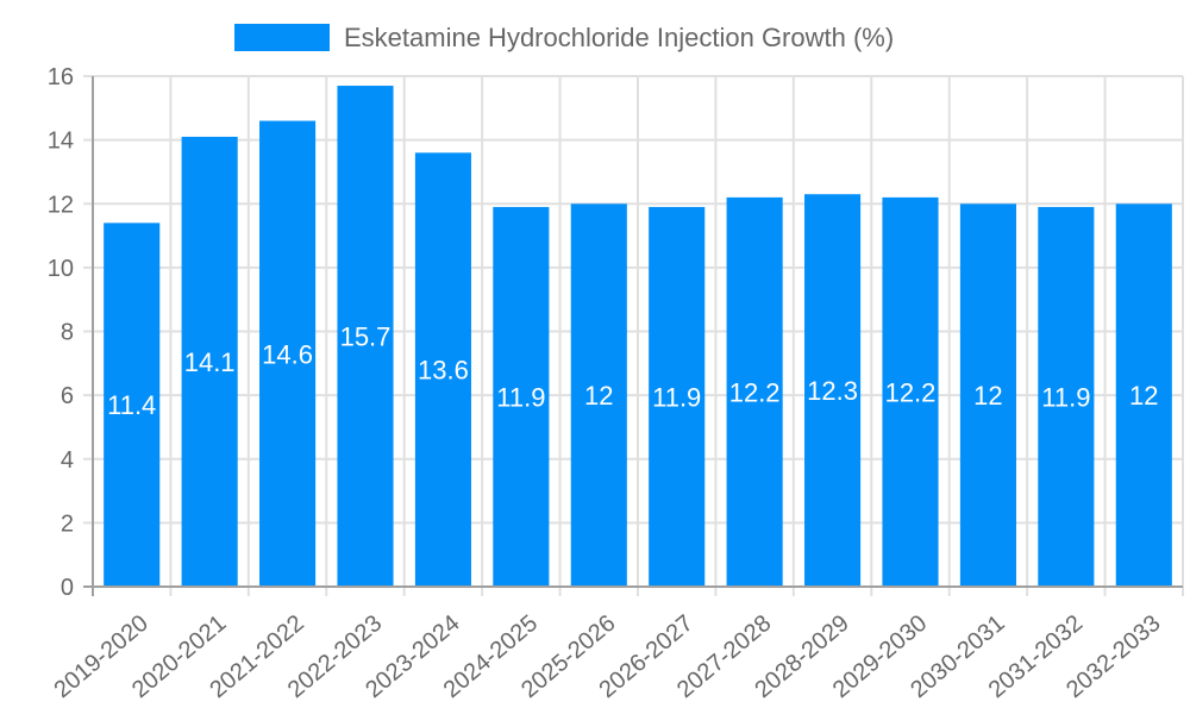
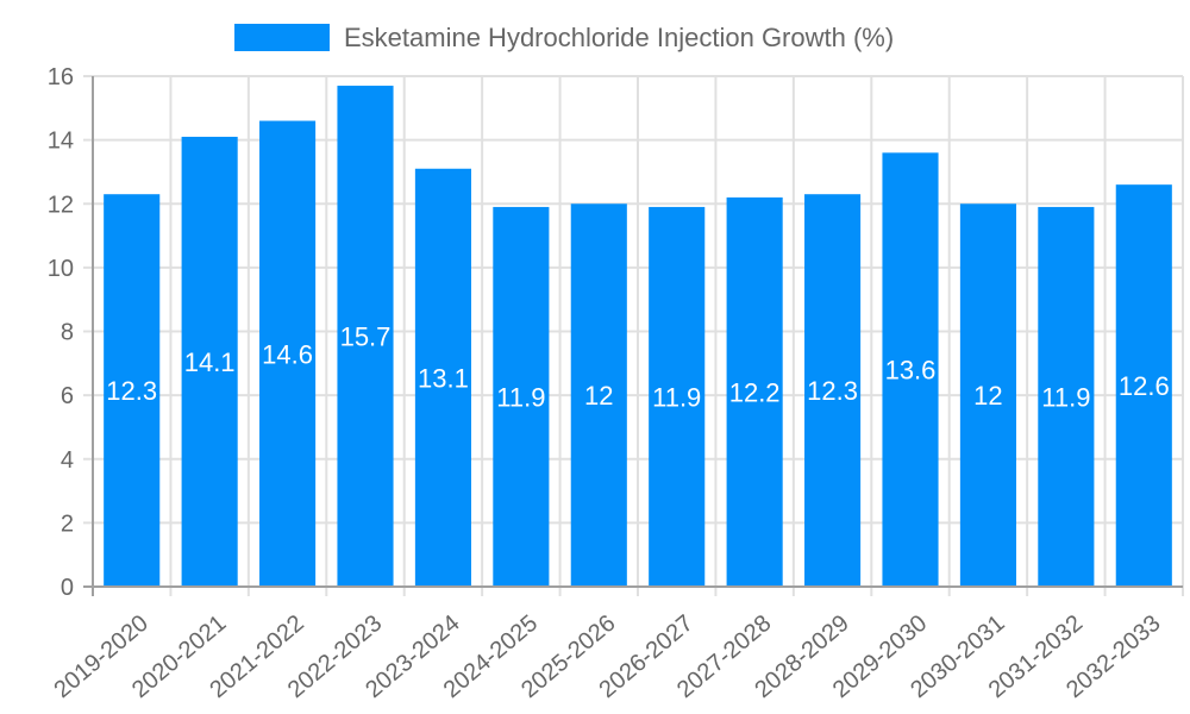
2019-2020: 11.4 -> 12.3
2023-2024: 13.6 -> 13.1
2029-2030: 12.2 -> 13.6
2032-2033: 12 -> 12.6
